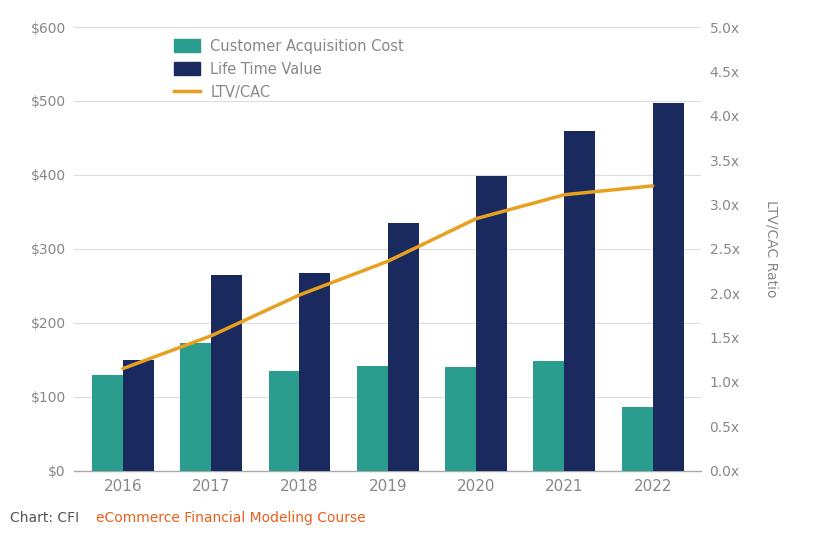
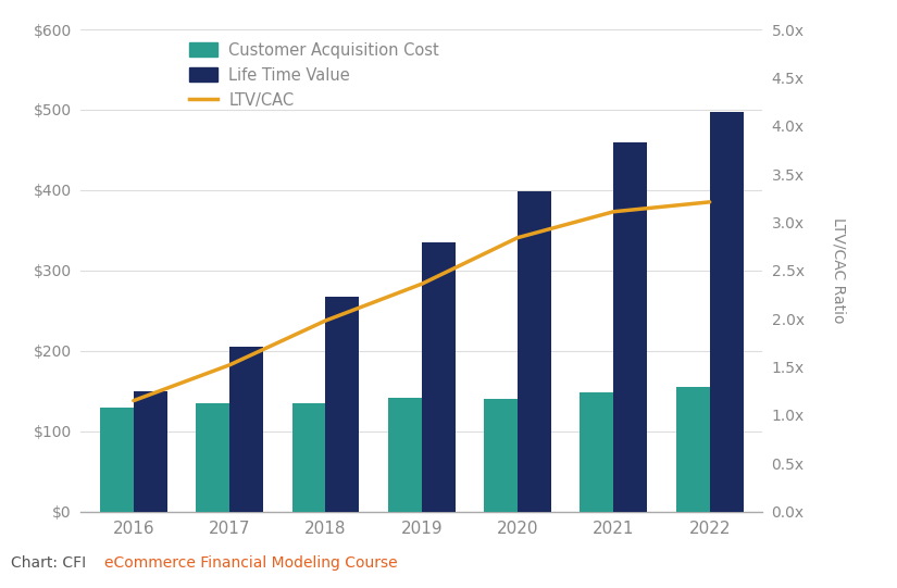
Customer Acquisition Cost/2017: $172 -> $135
Life Time Value/2017: $264 -> $205
Customer Acquisition Cost/2022: $86 -> $155
